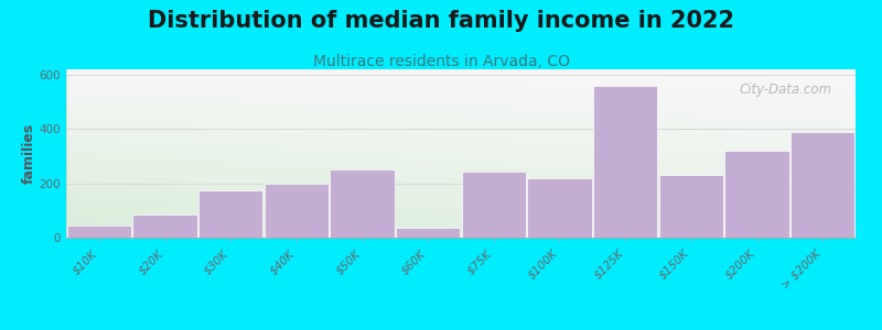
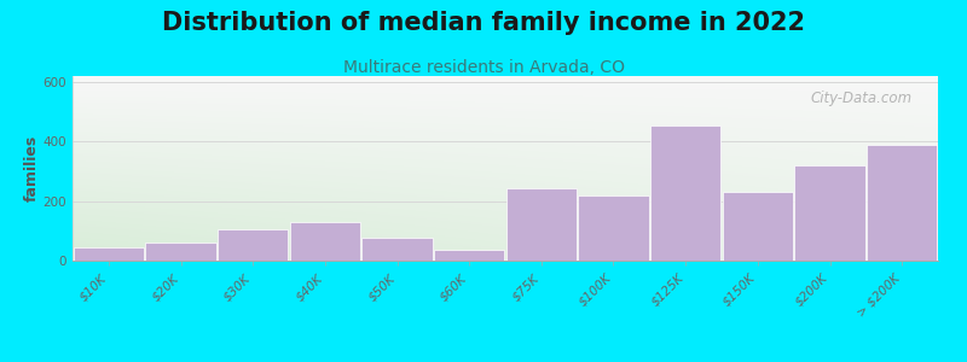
$20K: 85 -> 60
$30K: 175 -> 105
$40K: 200 -> 130
$50K: 250 -> 75
$125K: 560 -> 455
